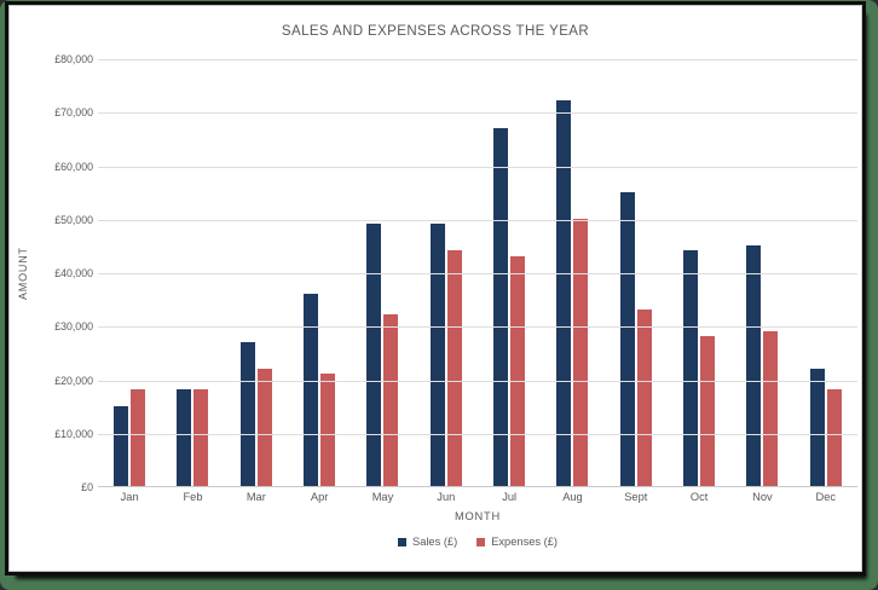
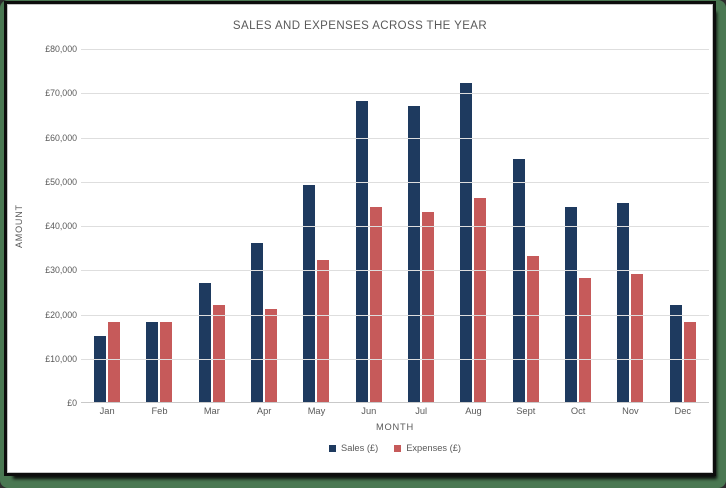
Sales (£)/Jun: £49000 -> £68000
Expenses (£)/Aug: £50000 -> £46000
